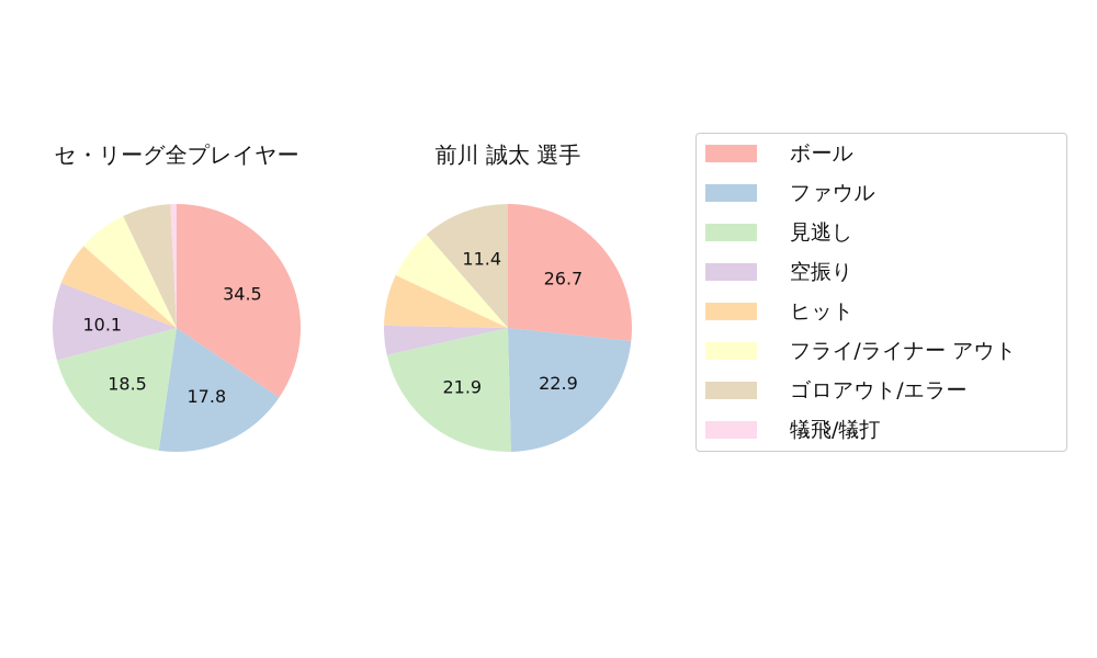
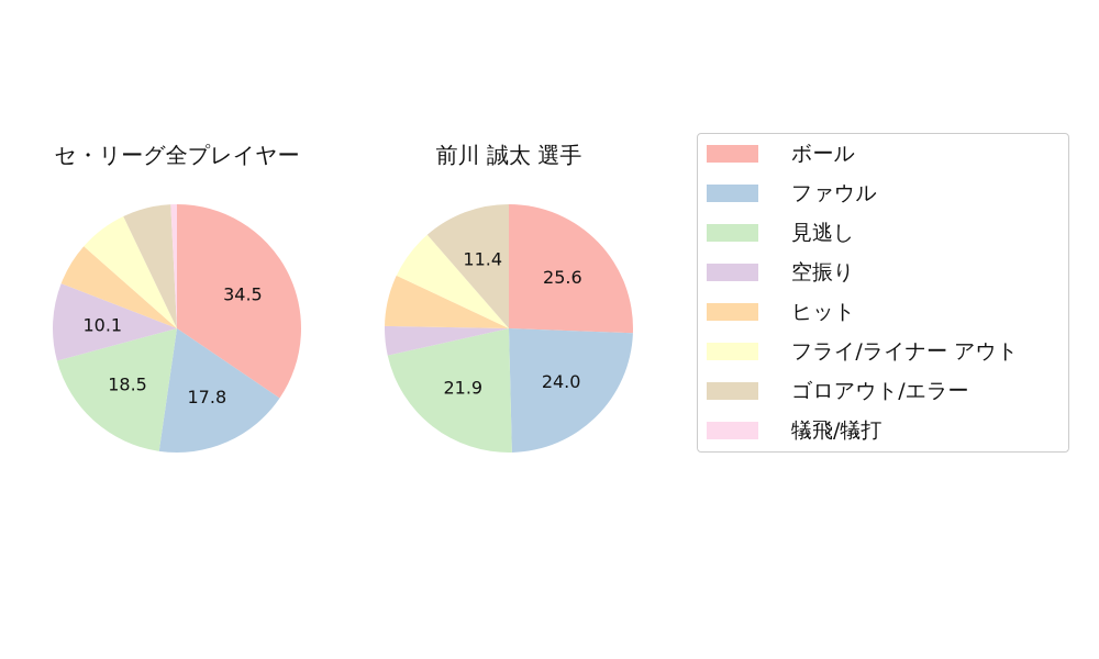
前川 誠太 選手/ボール: 26.7 -> 25.6
前川 誠太 選手/ファウル: 22.9 -> 24.0
